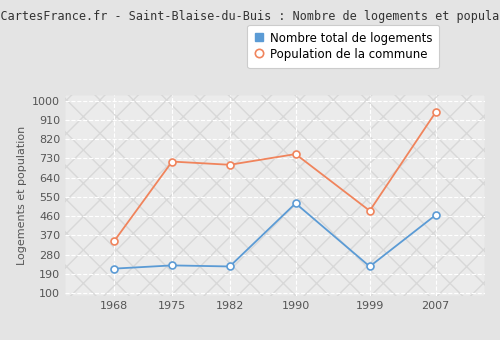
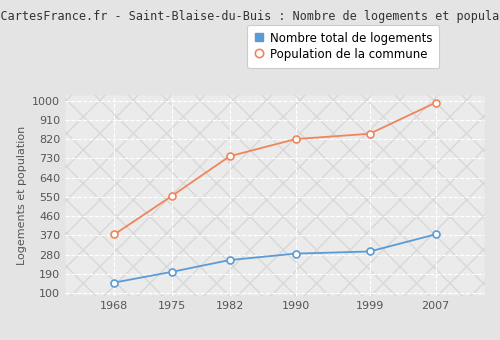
Nombre total de logements/1968: 215 -> 150
Population de la commune/1968: 345 -> 375
Nombre total de logements/1975: 230 -> 200
Population de la commune/1975: 715 -> 555
Nombre total de logements/1982: 225 -> 255
Population de la commune/1982: 700 -> 740
Nombre total de logements/1990: 520 -> 285
Population de la commune/1990: 750 -> 820
Nombre total de logements/1999: 225 -> 295
Population de la commune/1999: 485 -> 845
Nombre total de logements/2007: 465 -> 375
Population de la commune/2007: 945 -> 990
